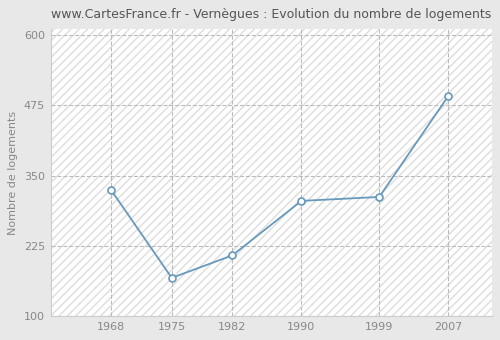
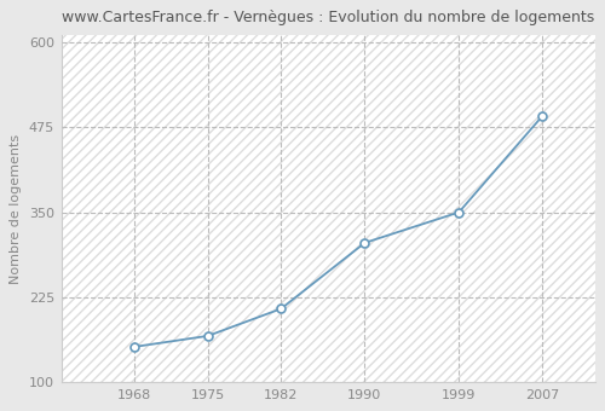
1968: 324 -> 152
1999: 312 -> 350
